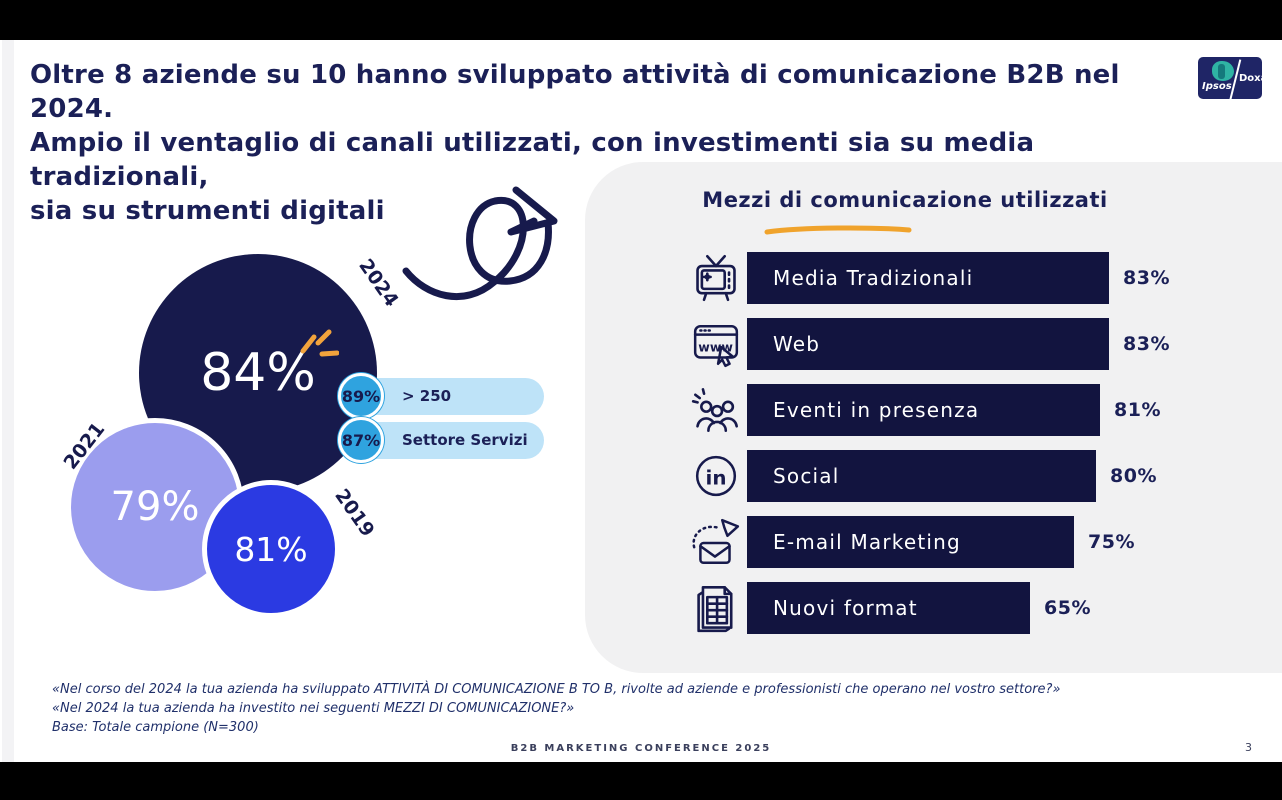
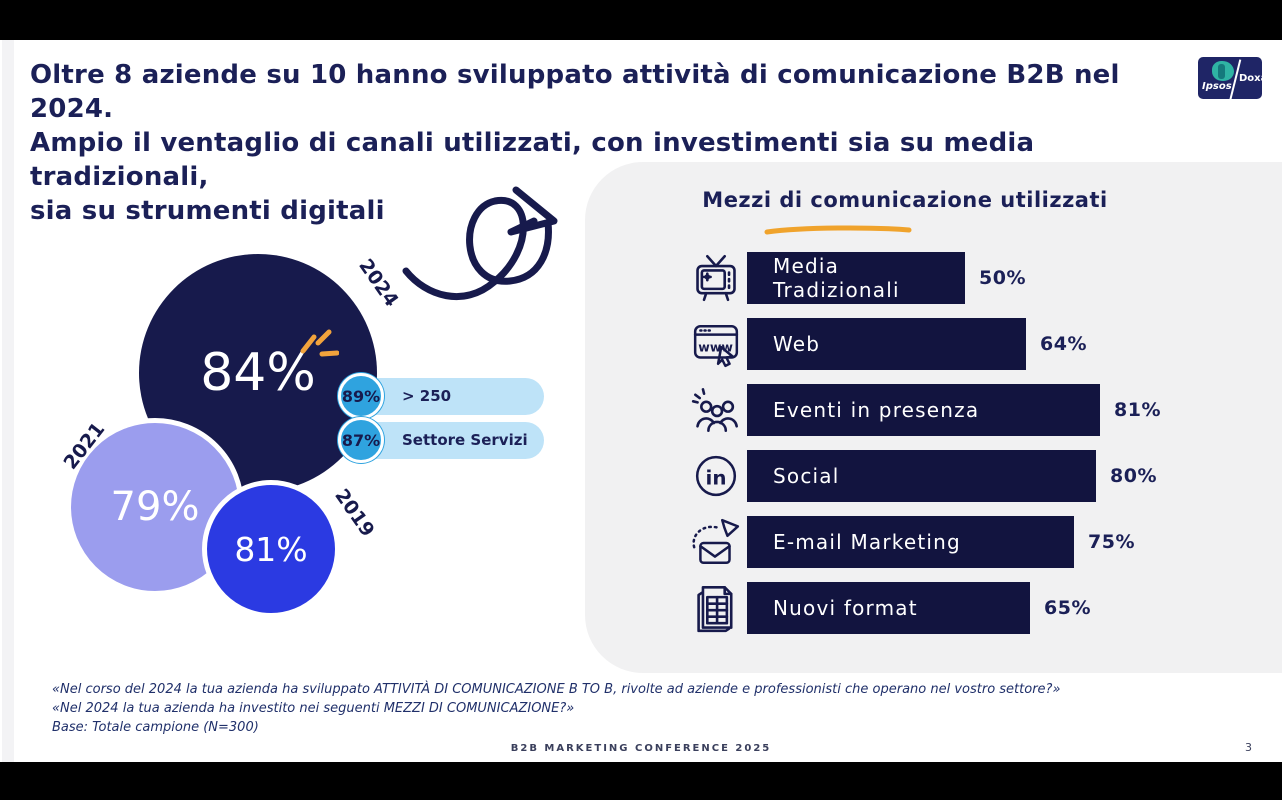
Mezzi di comunicazione utilizzati/Media Tradizionali: 83% -> 50%
Mezzi di comunicazione utilizzati/Web: 83% -> 64%
